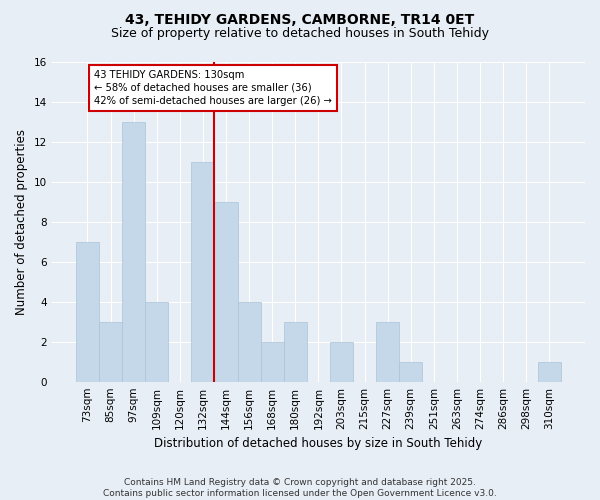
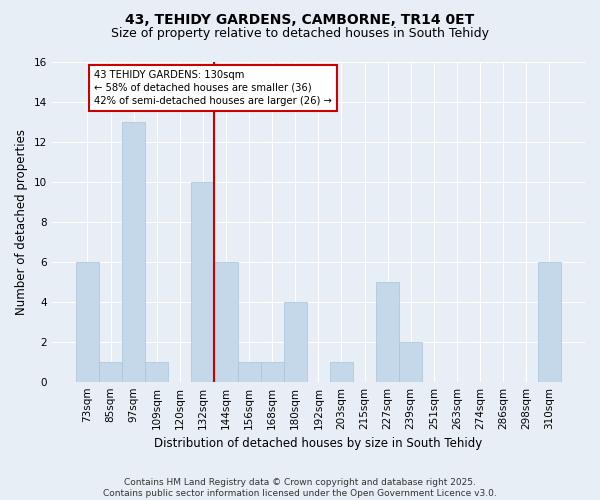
73sqm: 7 -> 6
85sqm: 3 -> 1
109sqm: 4 -> 1
132sqm: 11 -> 10
144sqm: 9 -> 6
156sqm: 4 -> 1
168sqm: 2 -> 1
180sqm: 3 -> 4
203sqm: 2 -> 1
227sqm: 3 -> 5
239sqm: 1 -> 2
310sqm: 1 -> 6
